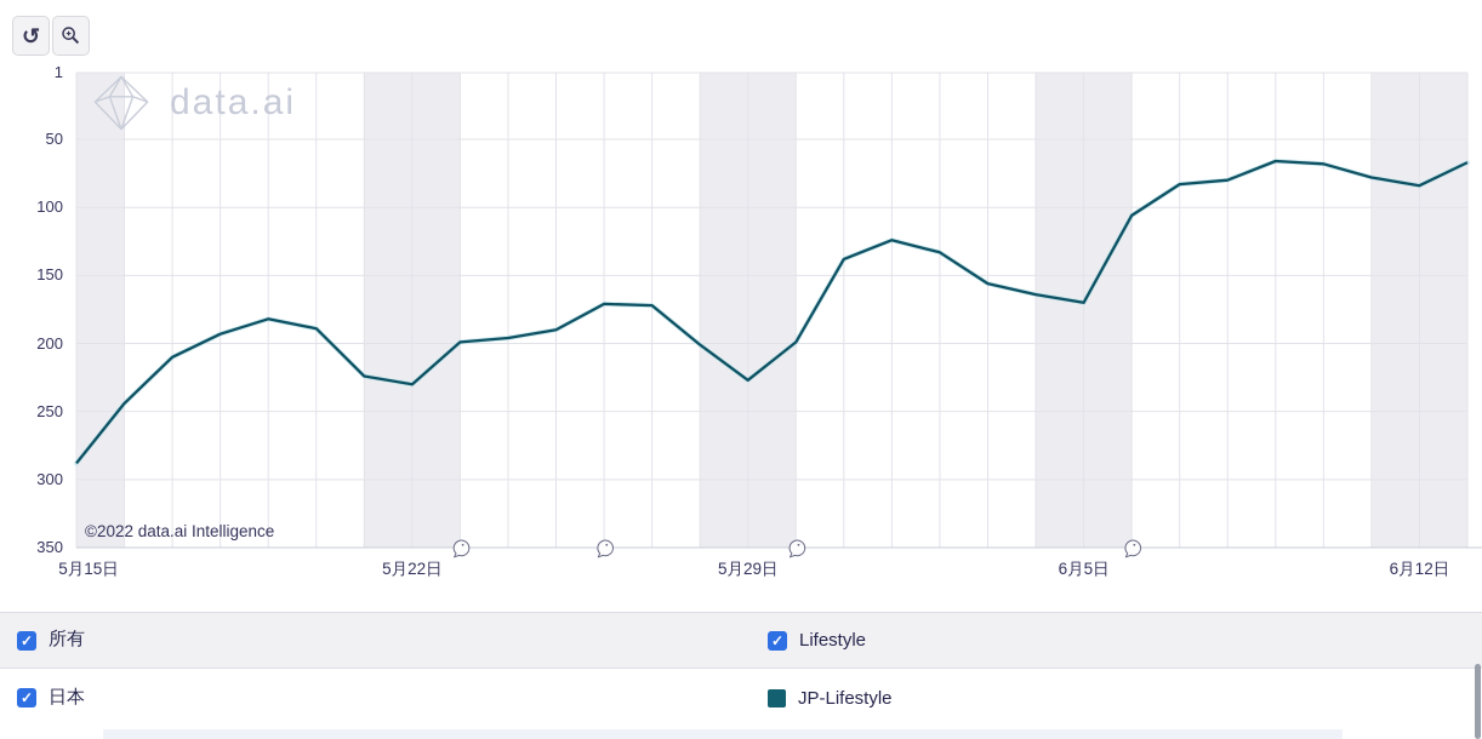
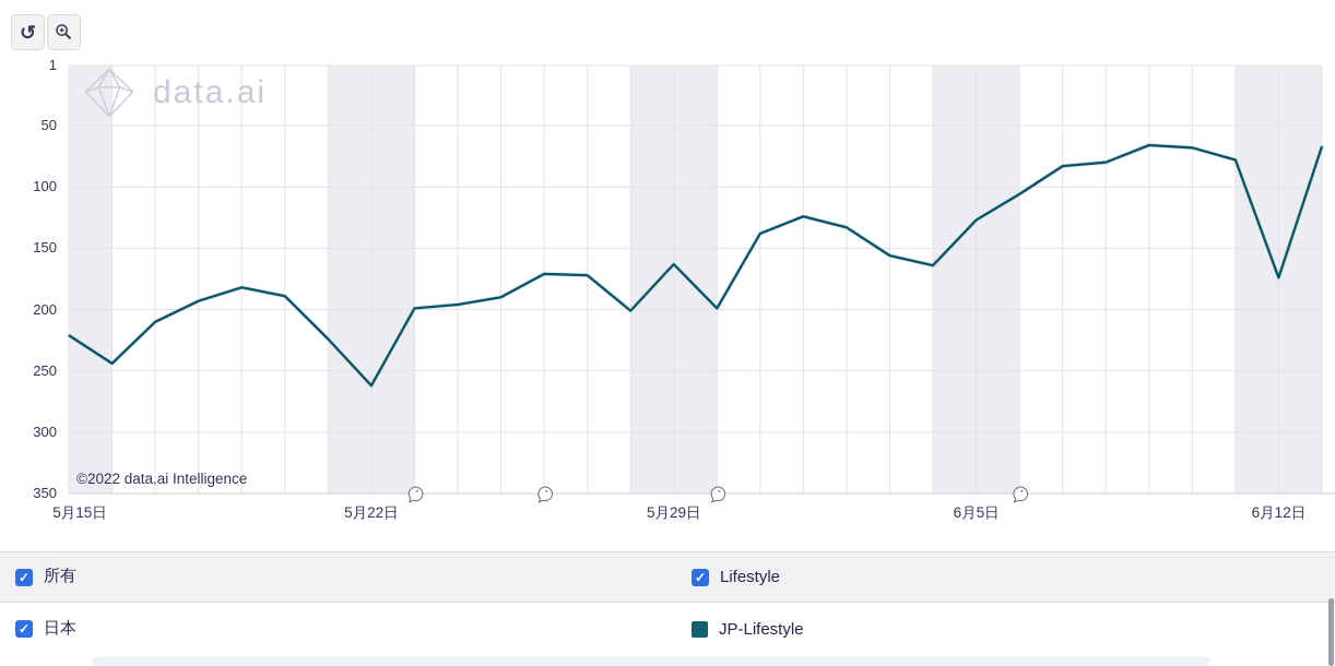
5月15日: 288 -> 221
5月22日: 230 -> 262
5月29日: 227 -> 163
6月5日: 170 -> 127
6月12日: 84 -> 174
